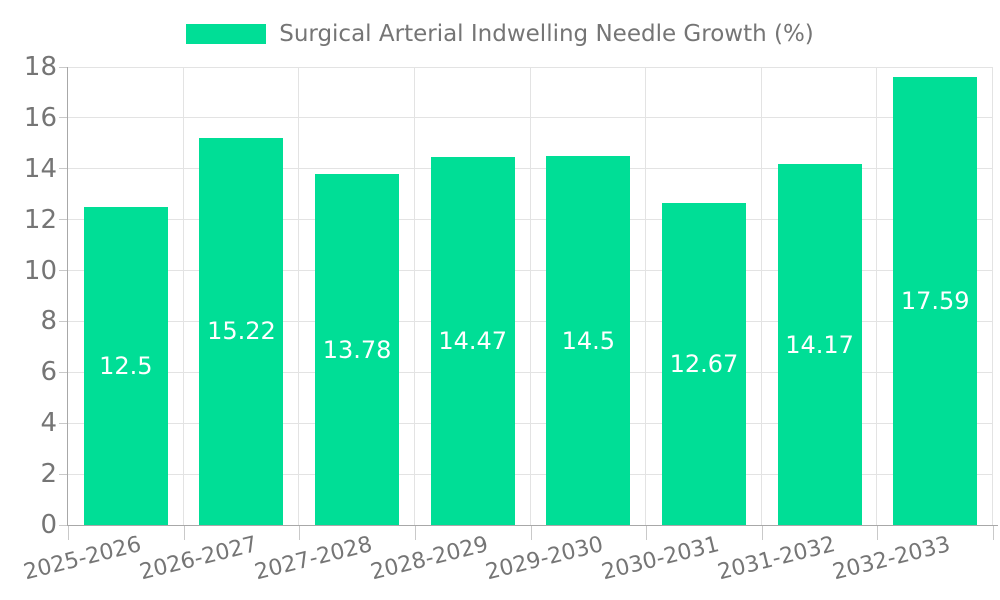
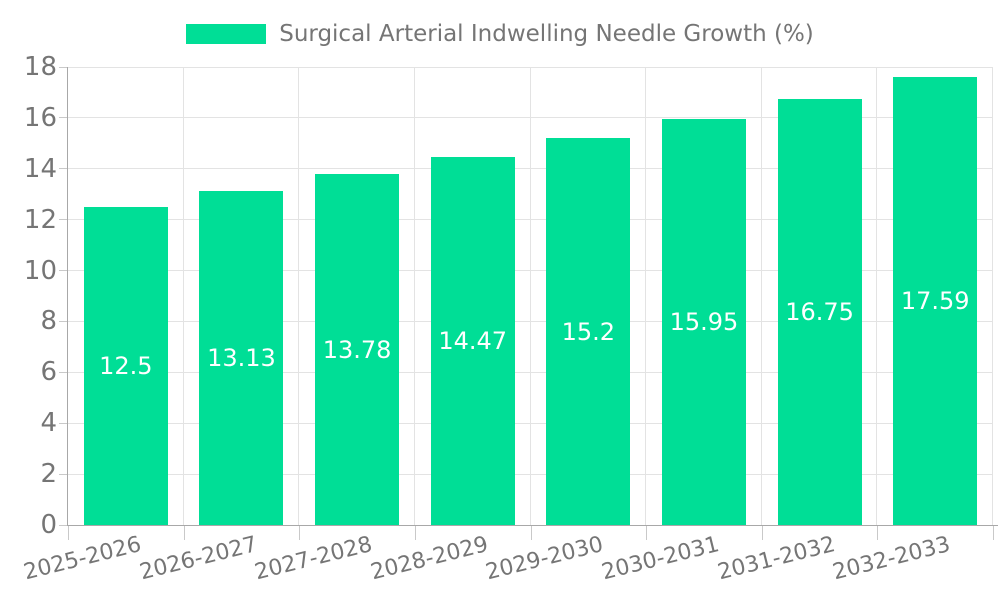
2026-2027: 15.22 -> 13.13
2029-2030: 14.5 -> 15.2
2030-2031: 12.67 -> 15.95
2031-2032: 14.17 -> 16.75
